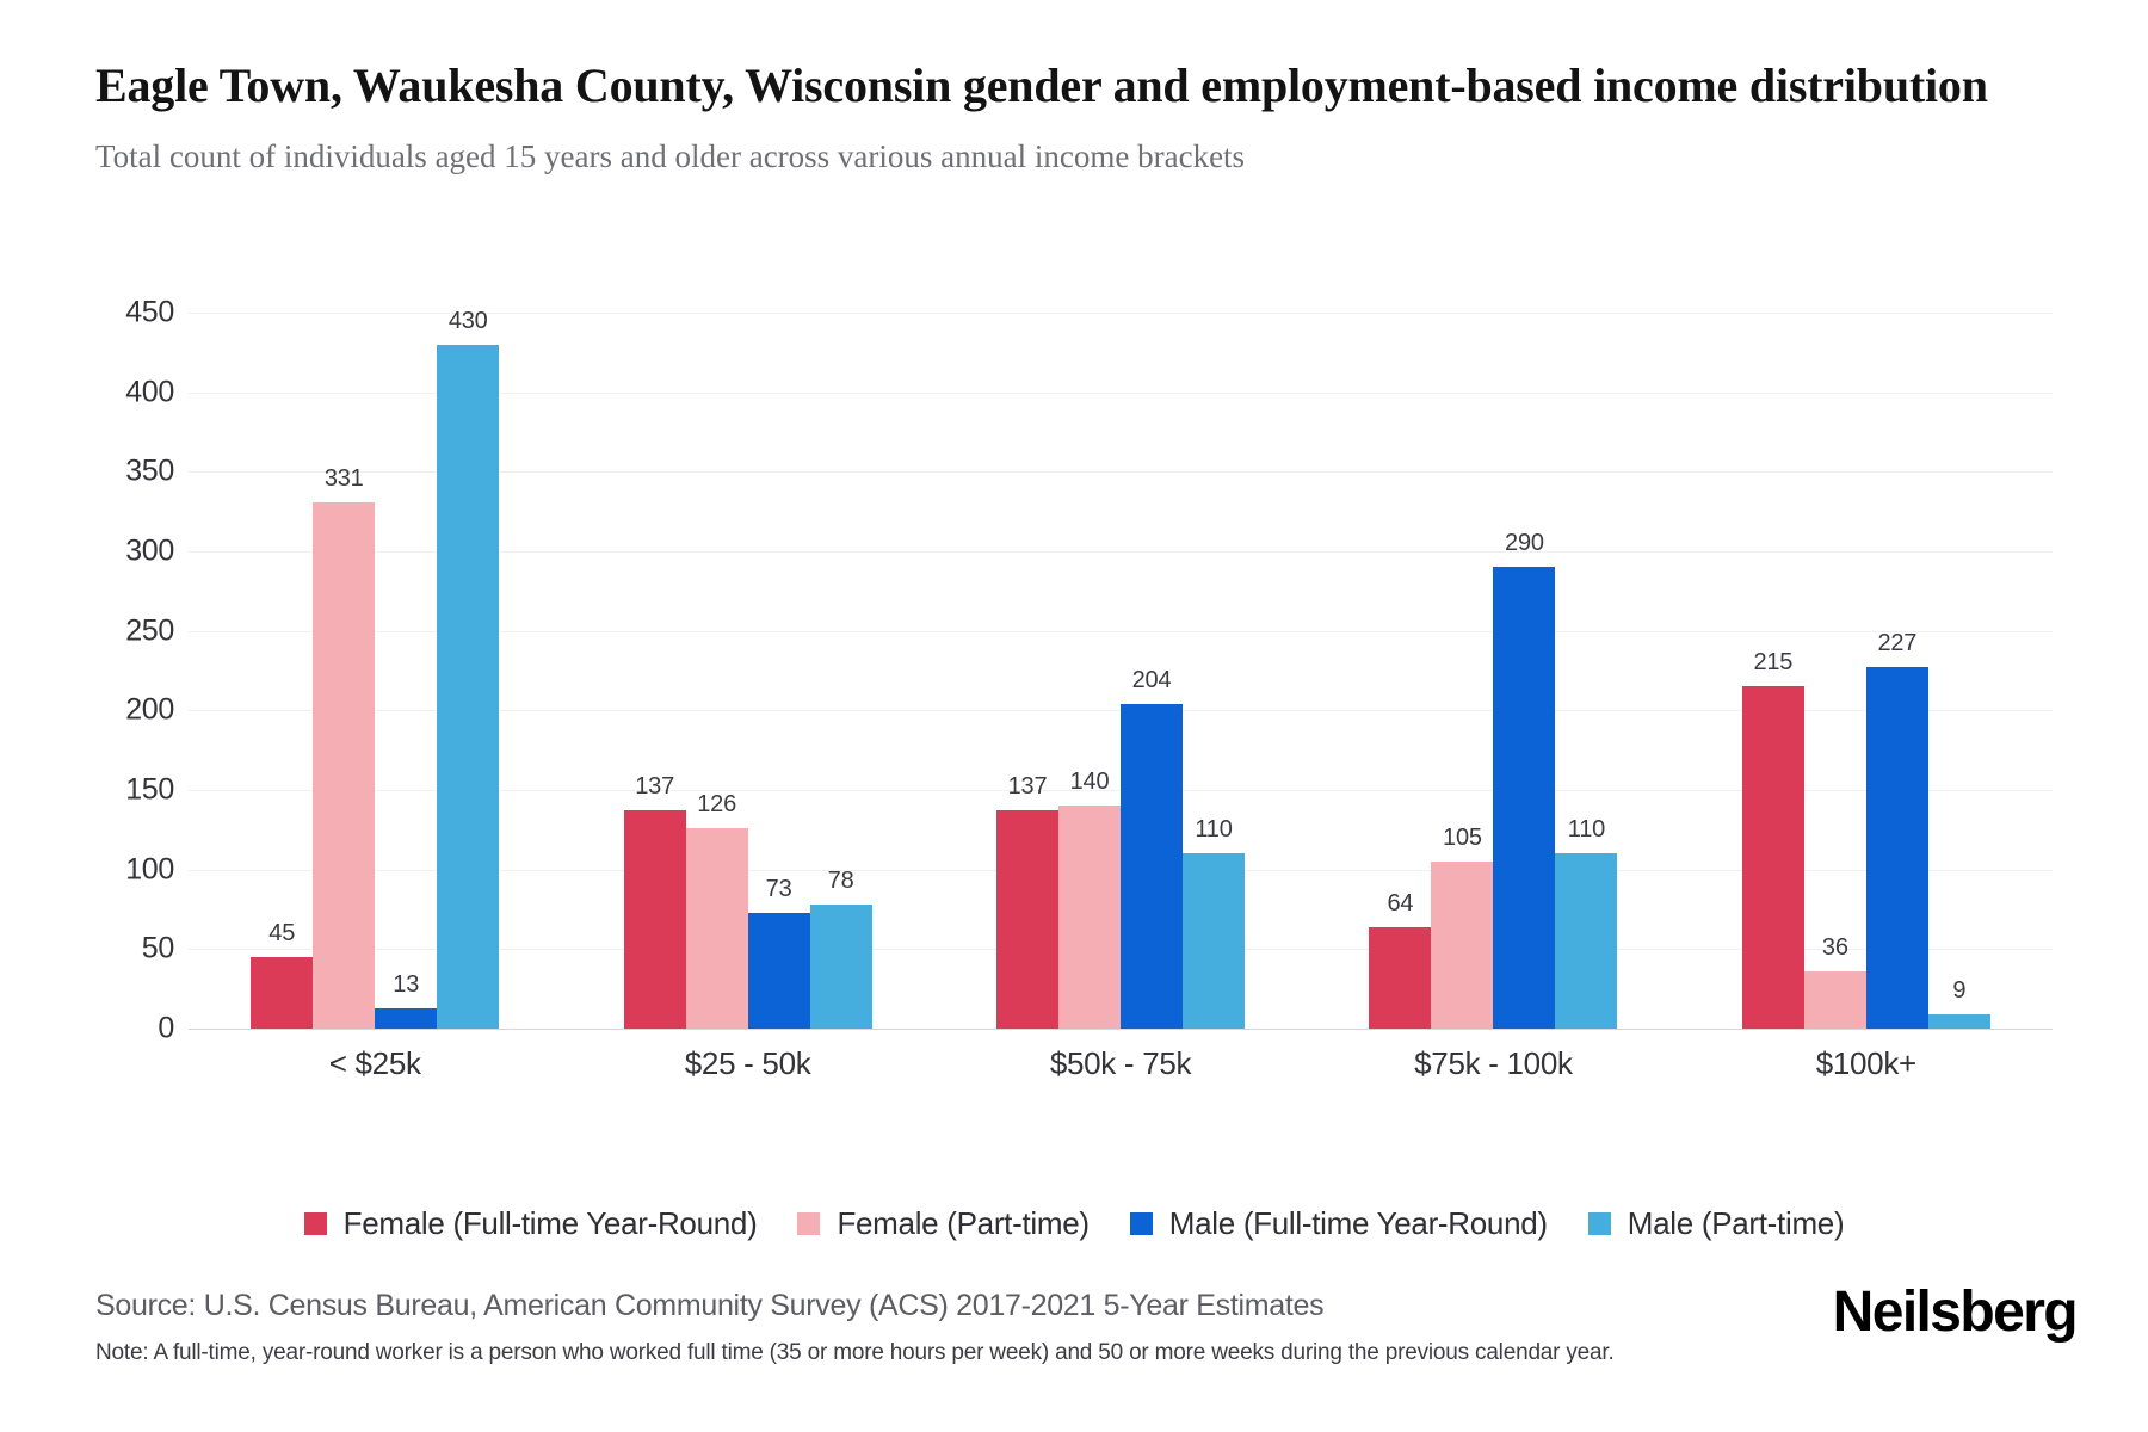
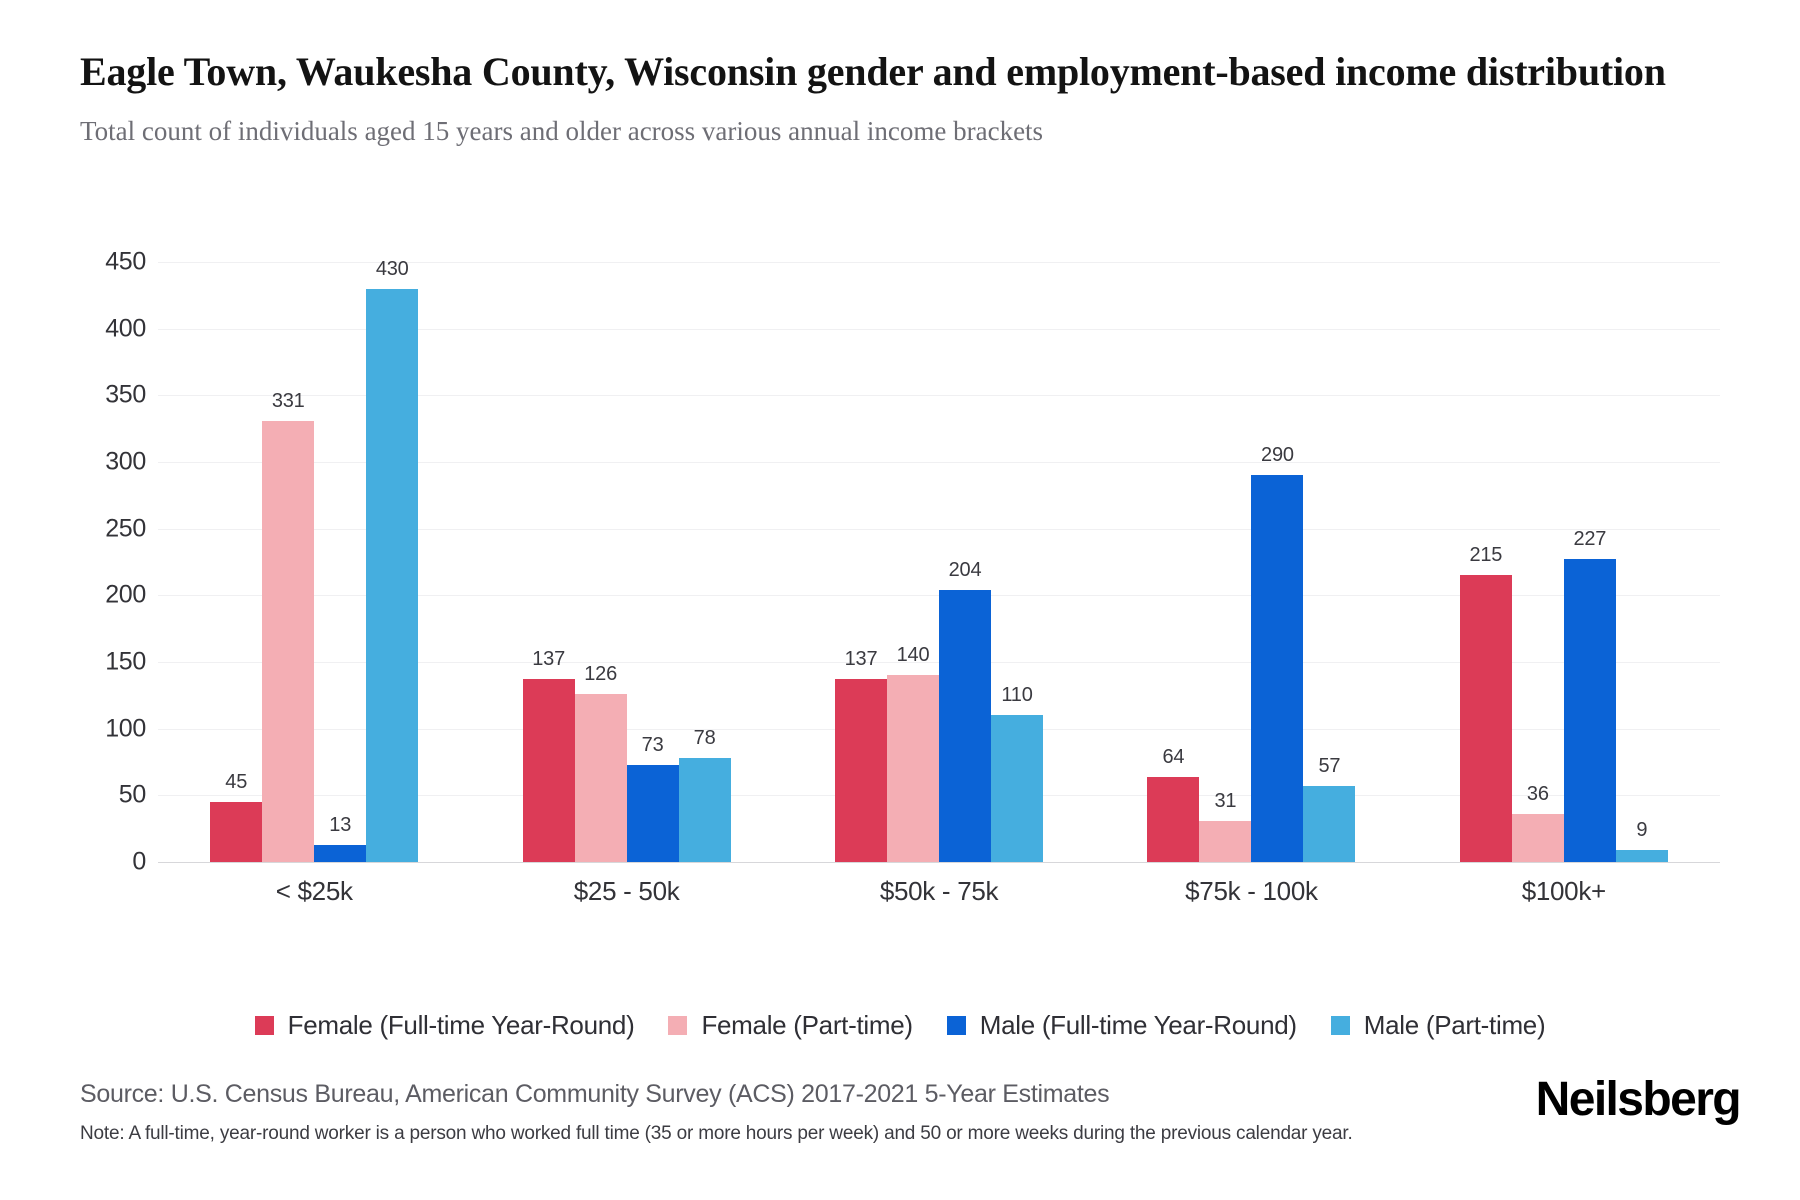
Female (Part-time)/$75k - 100k: 105 -> 31
Male (Part-time)/$75k - 100k: 110 -> 57
